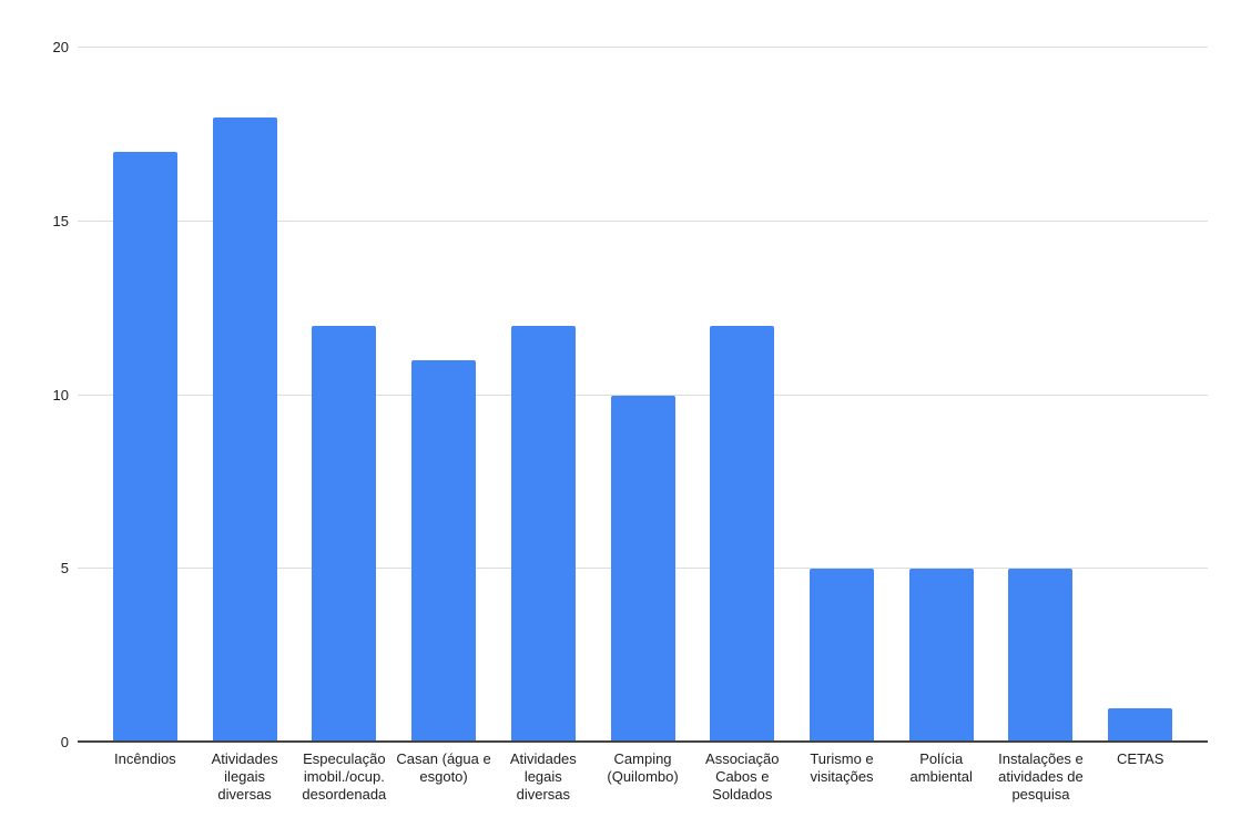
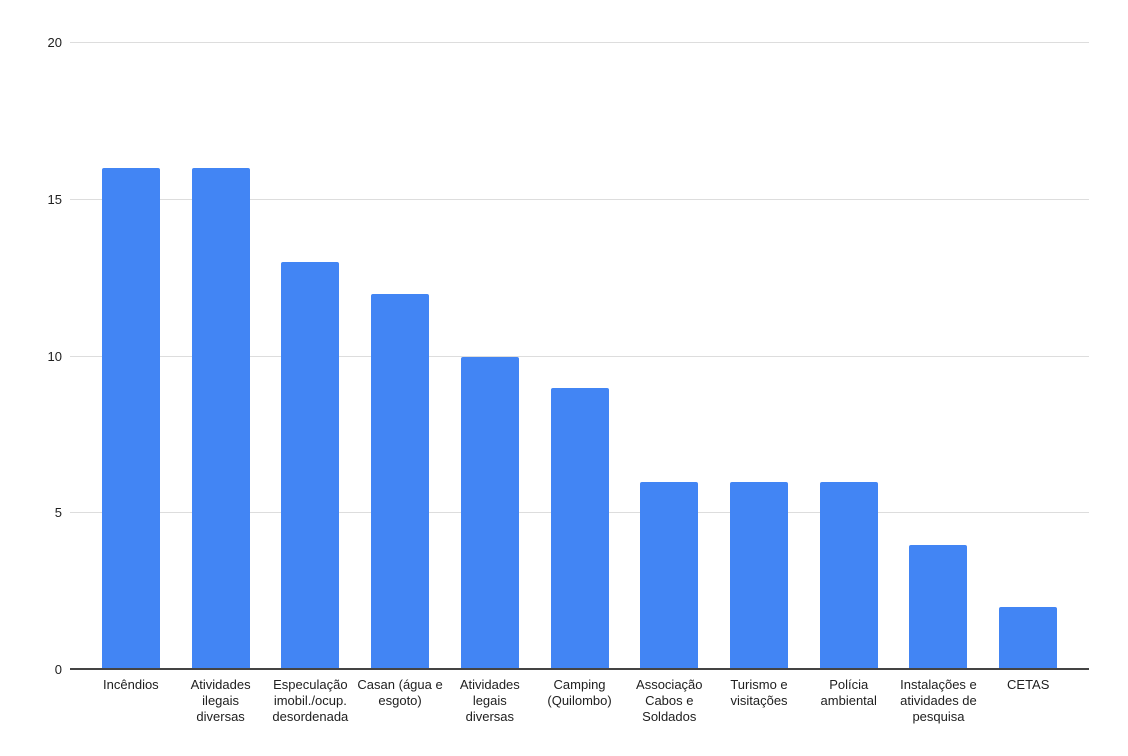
Incêndios: 17 -> 16
Atividades ilegais diversas: 18 -> 16
Especulação imobil./ocup. desordenada: 12 -> 13
Casan (água e esgoto): 11 -> 12
Atividades legais diversas: 12 -> 10
Camping (Quilombo): 10 -> 9
Associação Cabos e Soldados: 12 -> 6
Turismo e visitações: 5 -> 6
Polícia ambiental: 5 -> 6
Instalações e atividades de pesquisa: 5 -> 4
CETAS: 1 -> 2
